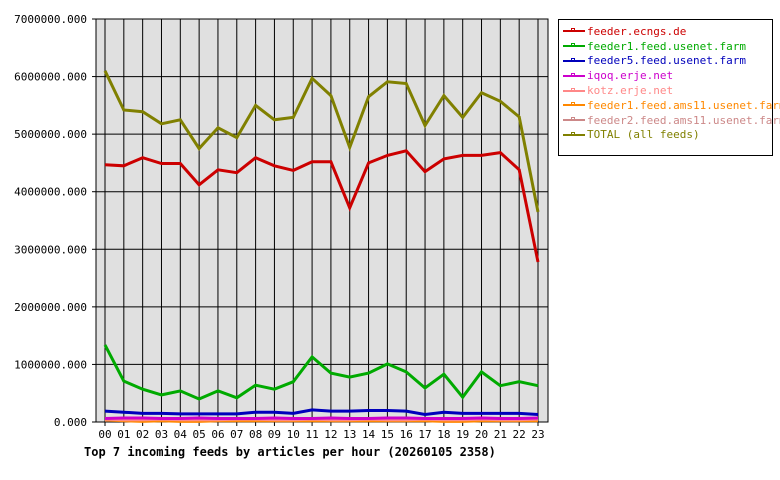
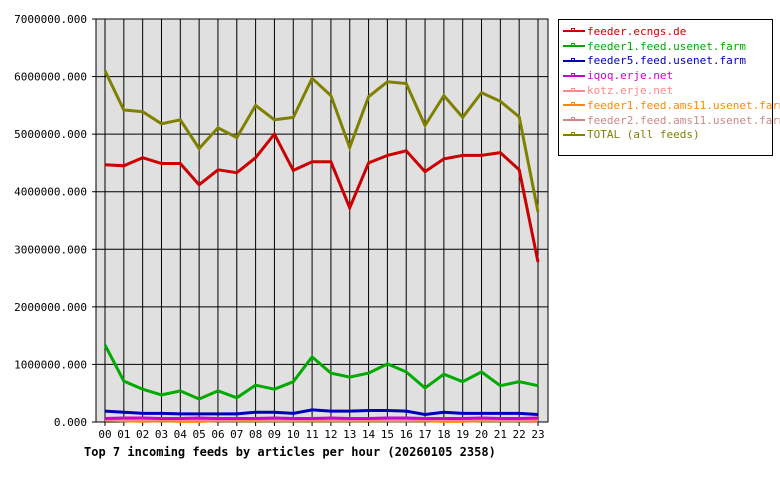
feeder.ecngs.de/09: 4400000 -> 5000000
feeder1.feed.usenet.farm/19: 400000 -> 700000
